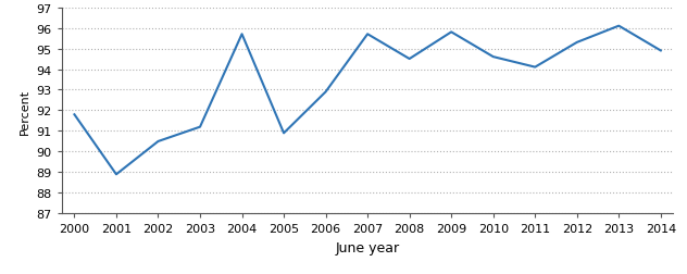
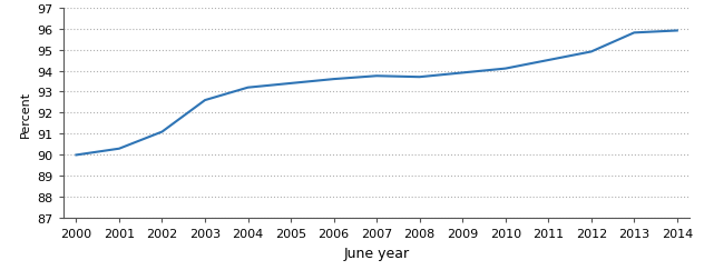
2000: 91.8 -> 90.0
2001: 88.9 -> 90.3
2002: 90.5 -> 91.1
2003: 91.2 -> 92.6
2004: 95.7 -> 93.2
2005: 90.9 -> 93.4
2006: 92.9 -> 93.6
2007: 95.7 -> 93.8
2008: 94.5 -> 93.7
2009: 95.8 -> 93.9
2010: 94.6 -> 94.1
2011: 94.1 -> 94.5
2012: 95.3 -> 94.9
2013: 96.1 -> 95.8
2014: 94.9 -> 95.9
